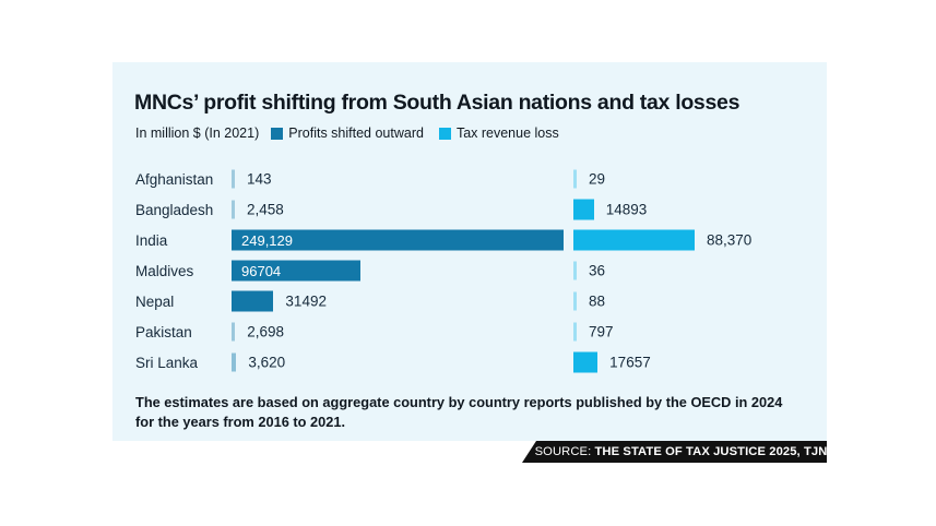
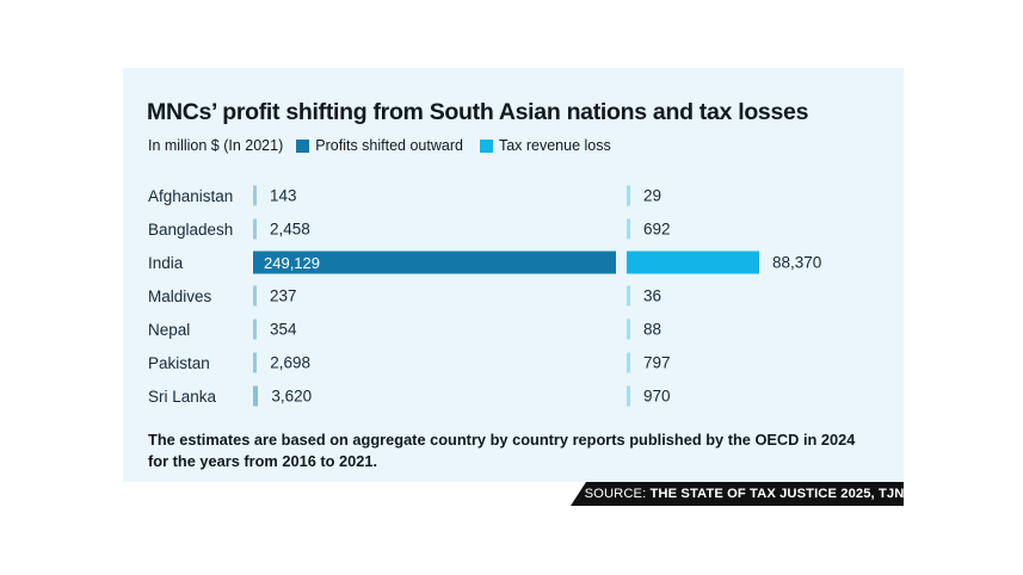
Tax revenue loss/Bangladesh: 14893 -> 692
Profits shifted outward/Maldives: 96704 -> 237
Profits shifted outward/Nepal: 31492 -> 354
Tax revenue loss/Sri Lanka: 17657 -> 970
